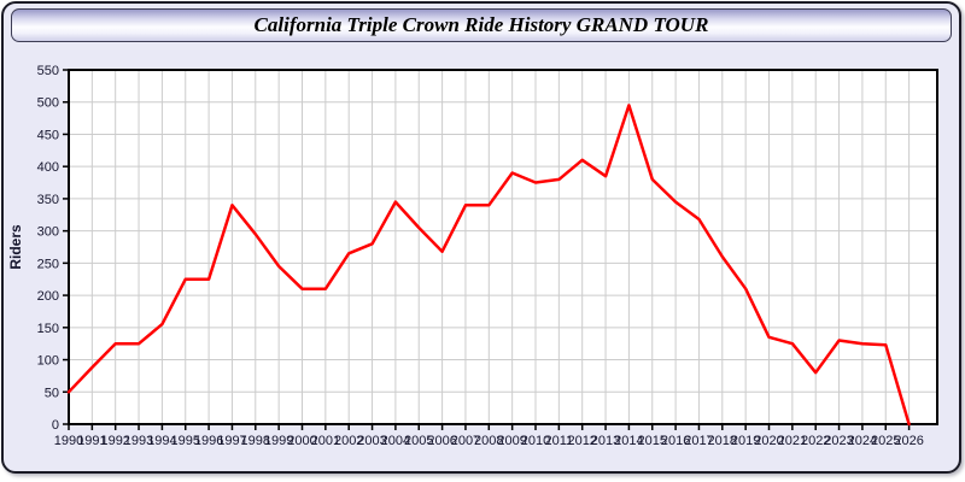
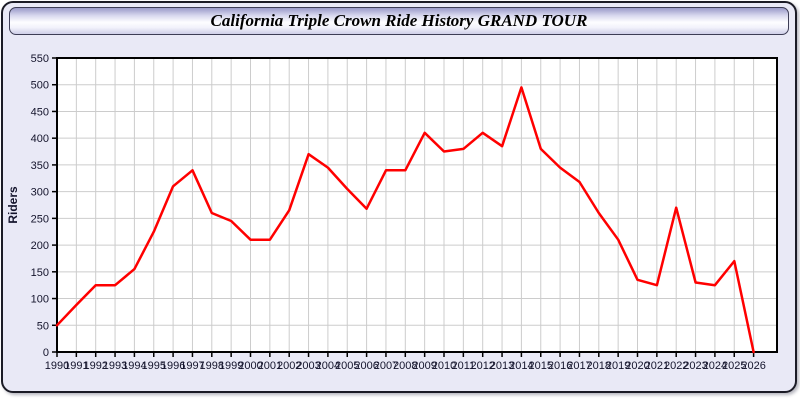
1996: 220 -> 310
1998: 300 -> 260
2003: 280 -> 370
2009: 390 -> 410
2022: 80 -> 270
2025: 120 -> 170
